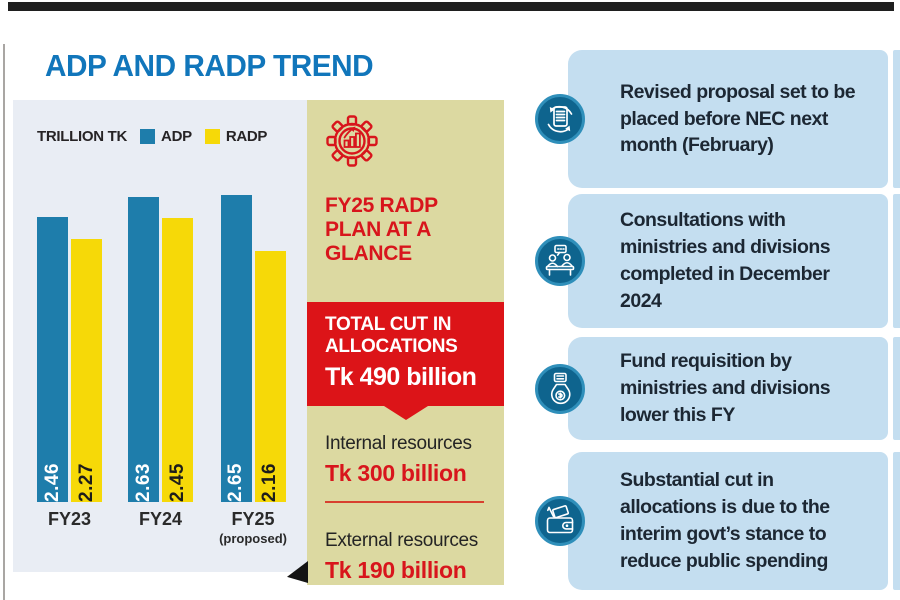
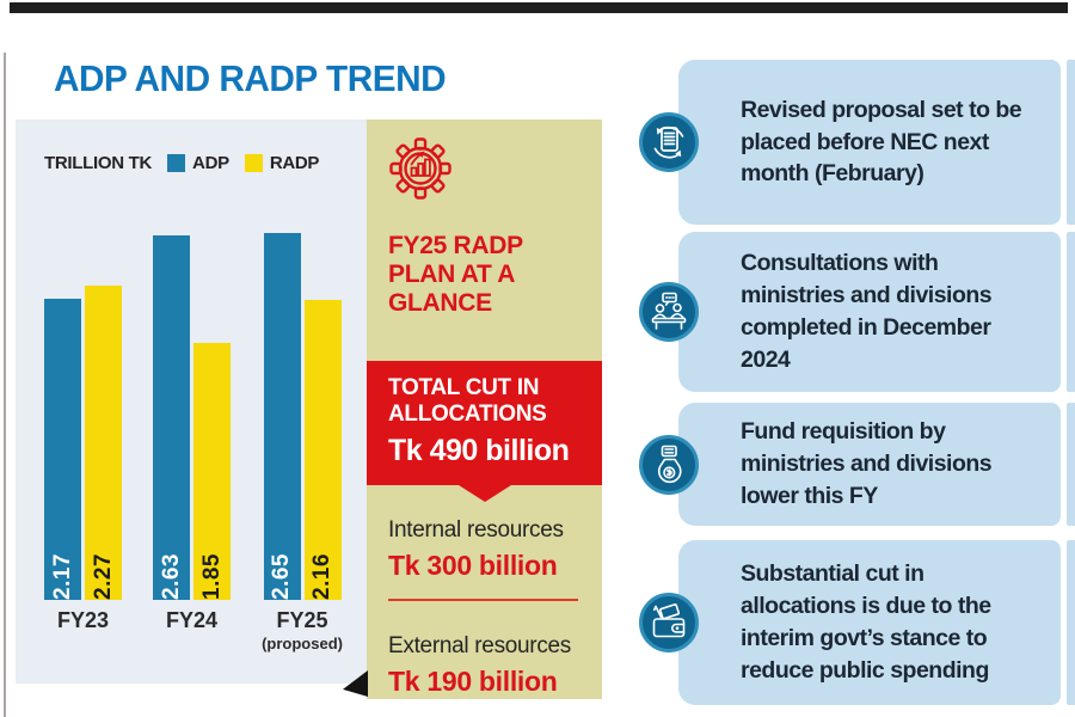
ADP/FY23: 2.46 -> 2.17
RADP/FY24: 2.45 -> 1.85
